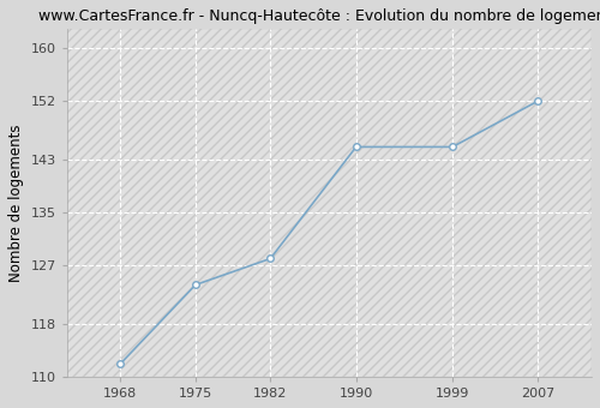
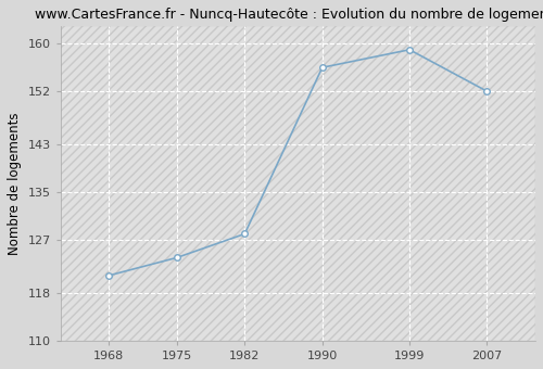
1968: 112 -> 121
1990: 145 -> 156
1999: 145 -> 159
